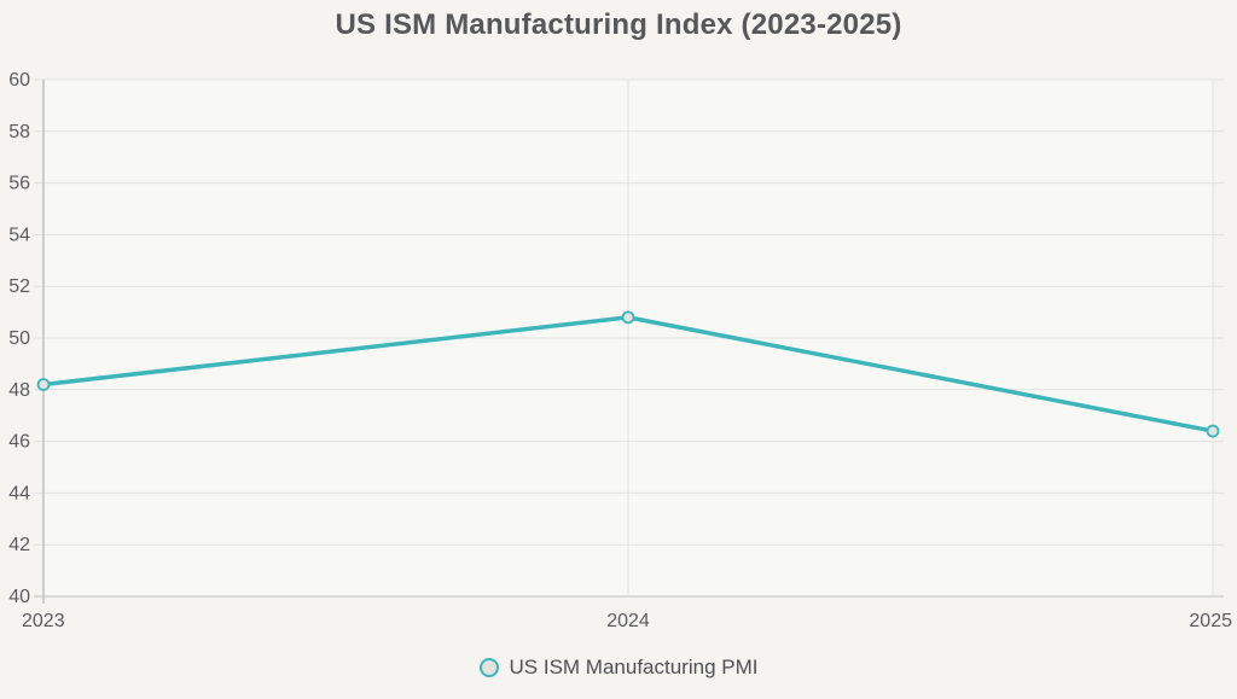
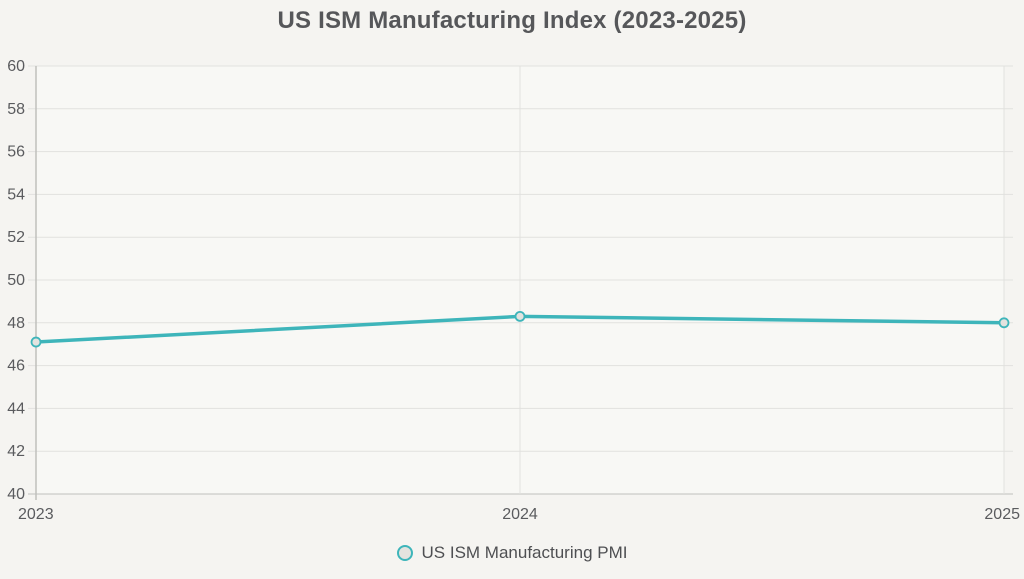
2023: 48.2 -> 47.1
2024: 50.8 -> 48.3
2025: 46.4 -> 48.0
